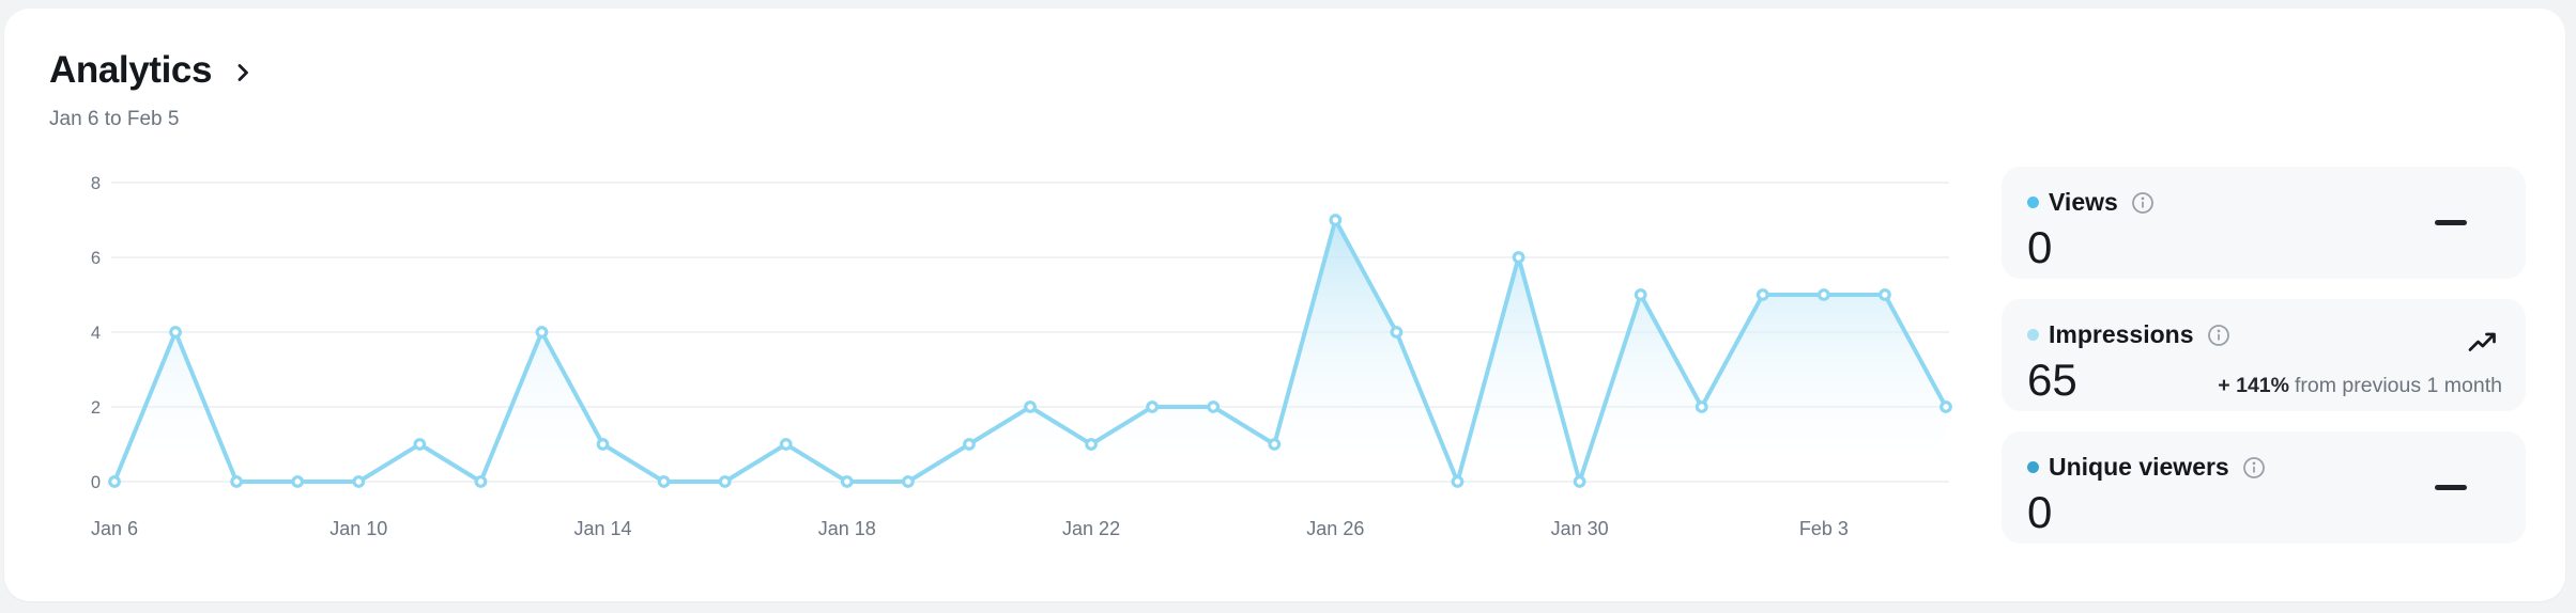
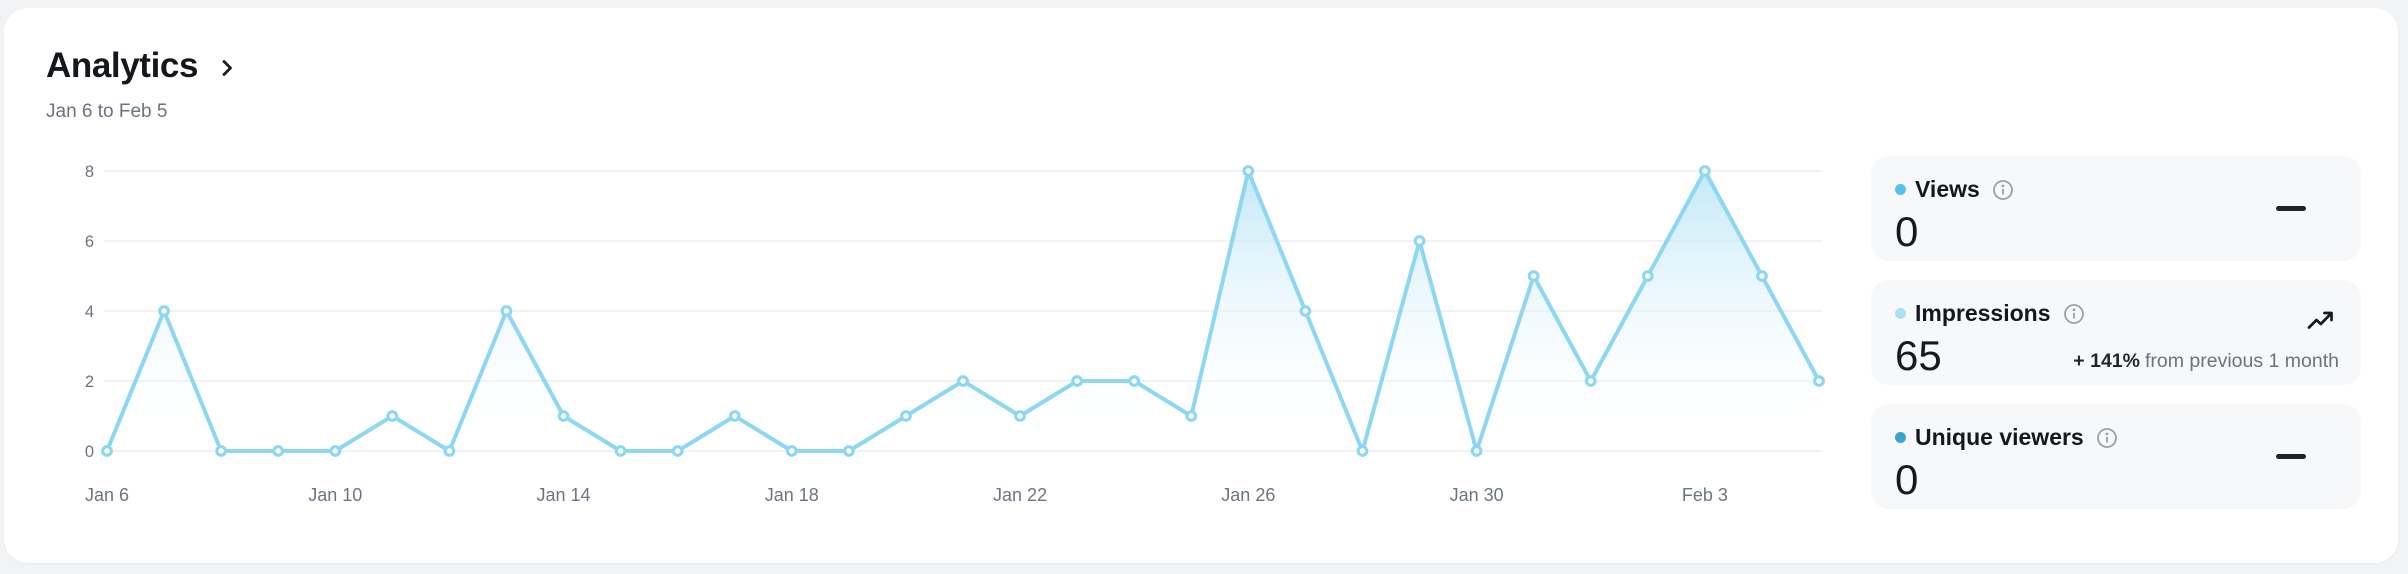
Jan 26: 7 -> 8
Feb 3: 5 -> 8
